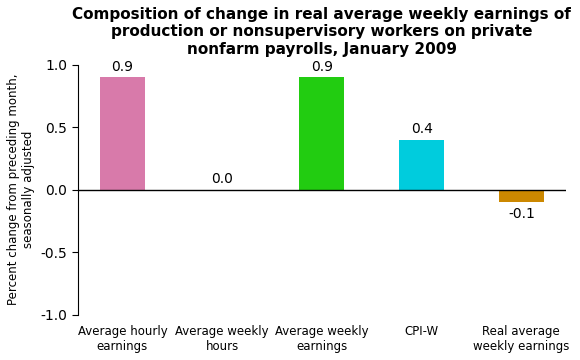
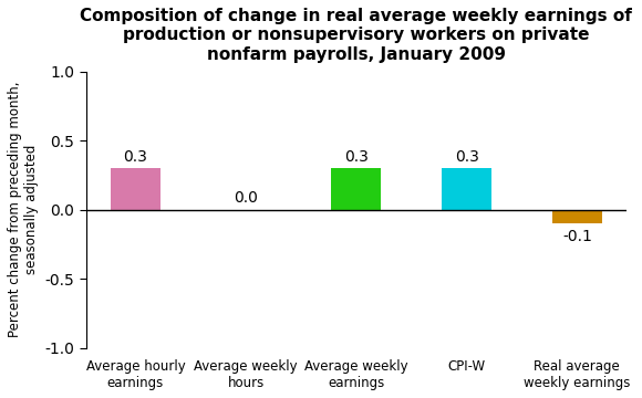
Average hourly earnings: 0.9 -> 0.3
Average weekly earnings: 0.9 -> 0.3
CPI-W: 0.4 -> 0.3
